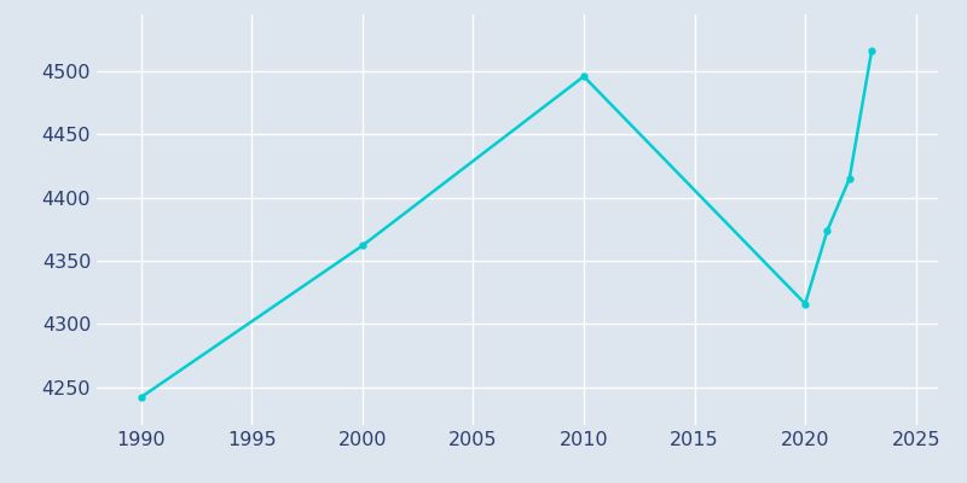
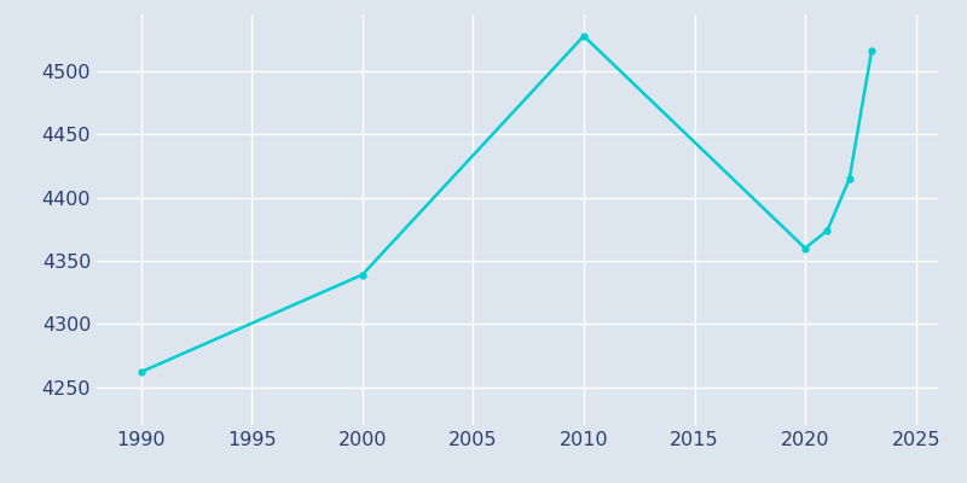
1990: 4242 -> 4262
2000: 4362 -> 4339
2010: 4496 -> 4528
2020: 4316 -> 4360
